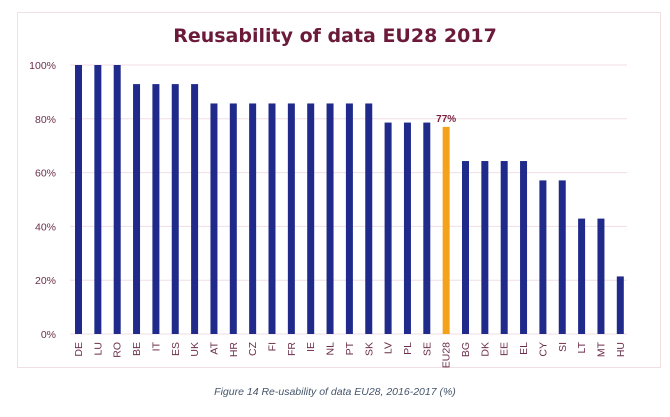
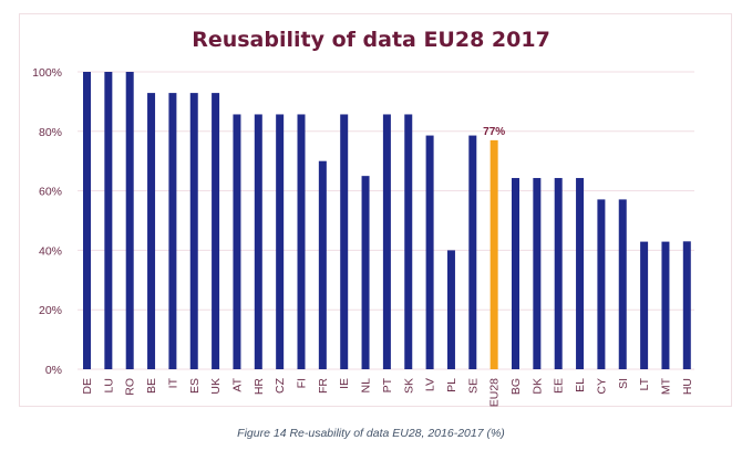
FR: 86% -> 70%
NL: 86% -> 65%
PL: 79% -> 40%
HU: 21% -> 43%
